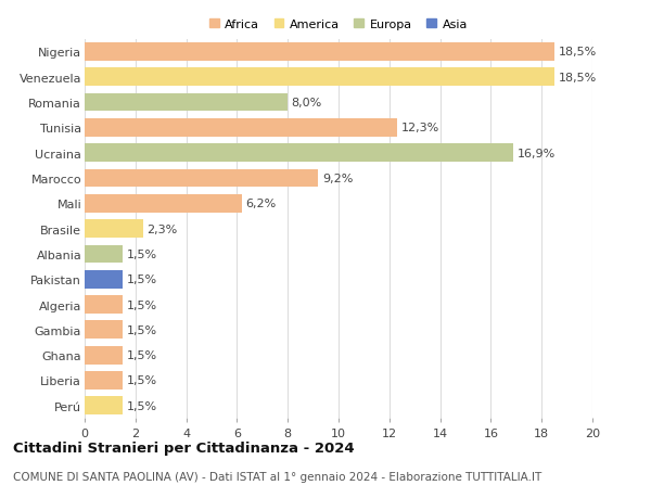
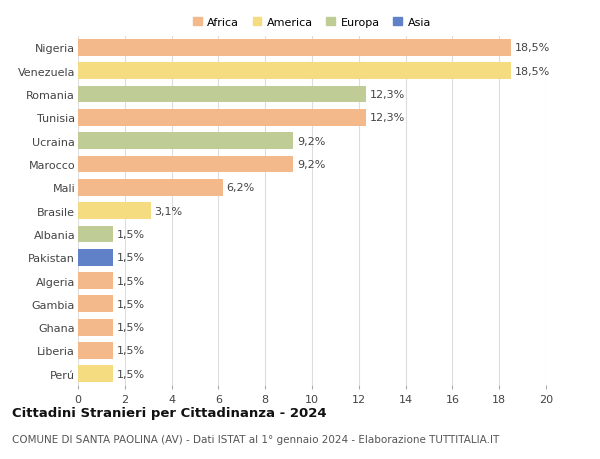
Romania: 8,0% -> 12,3%
Ucraina: 16,9% -> 9,2%
Brasile: 2,3% -> 3,1%
